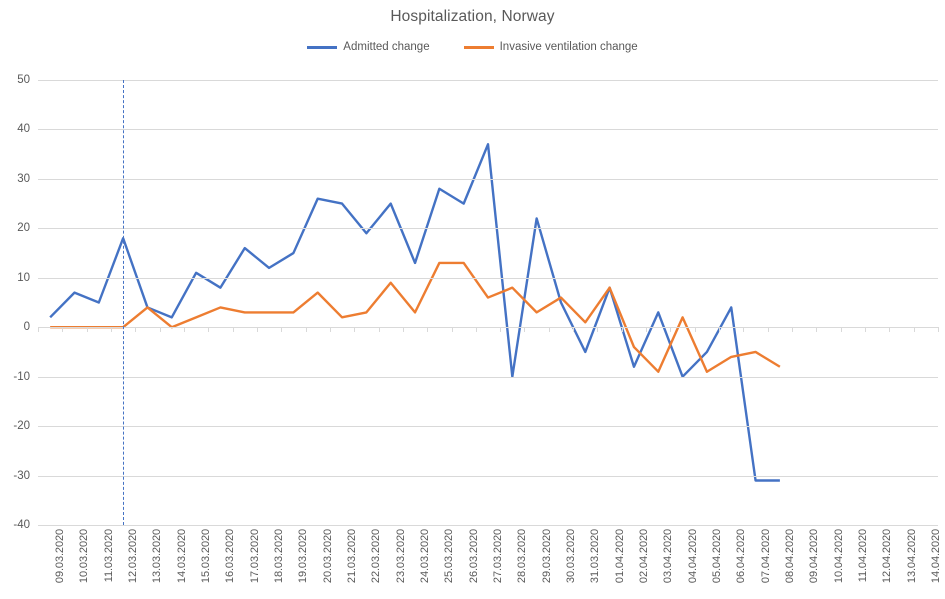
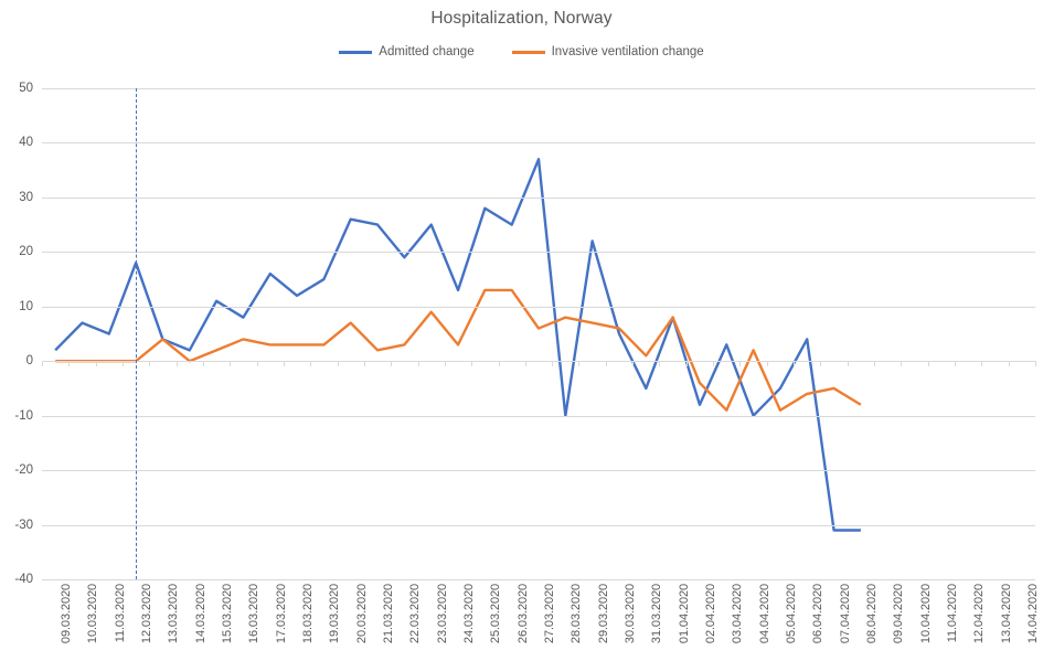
Invasive ventilation change/29.03.2020: 3 -> 7
